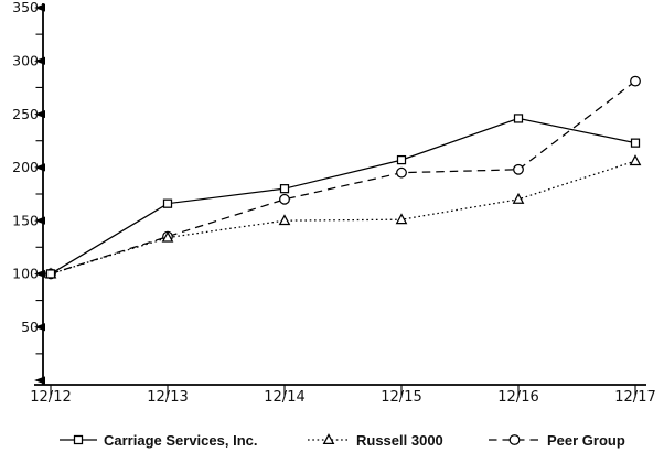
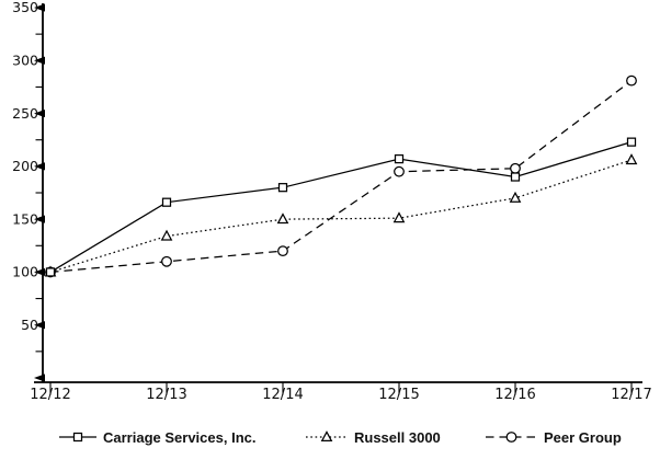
Peer Group/12/13: 140 -> 110
Peer Group/12/14: 170 -> 120
Carriage Services, Inc./12/16: 250 -> 190
